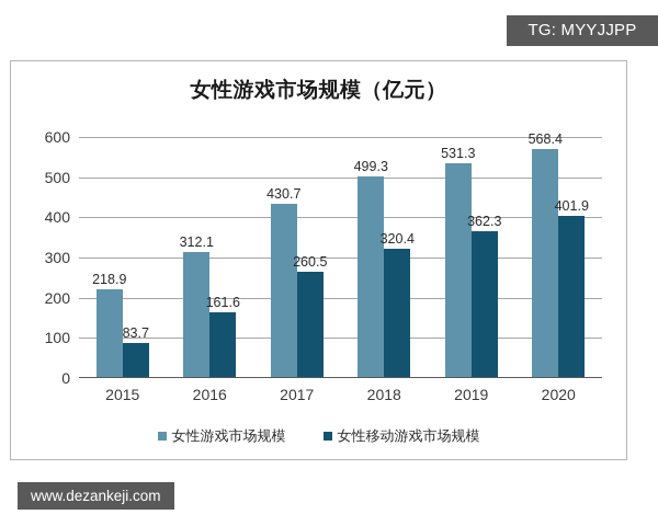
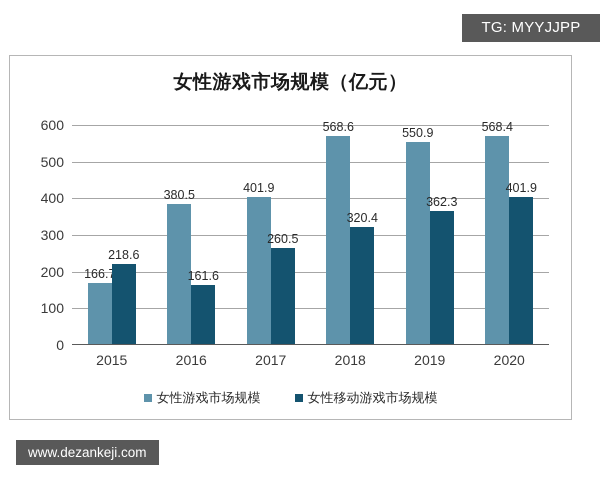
女性游戏市场规模/2015: 218.9 -> 166.7
女性移动游戏市场规模/2015: 83.7 -> 218.6
女性游戏市场规模/2016: 312.1 -> 380.5
女性游戏市场规模/2017: 430.7 -> 401.9
女性游戏市场规模/2018: 499.3 -> 568.6
女性游戏市场规模/2019: 531.3 -> 550.9
